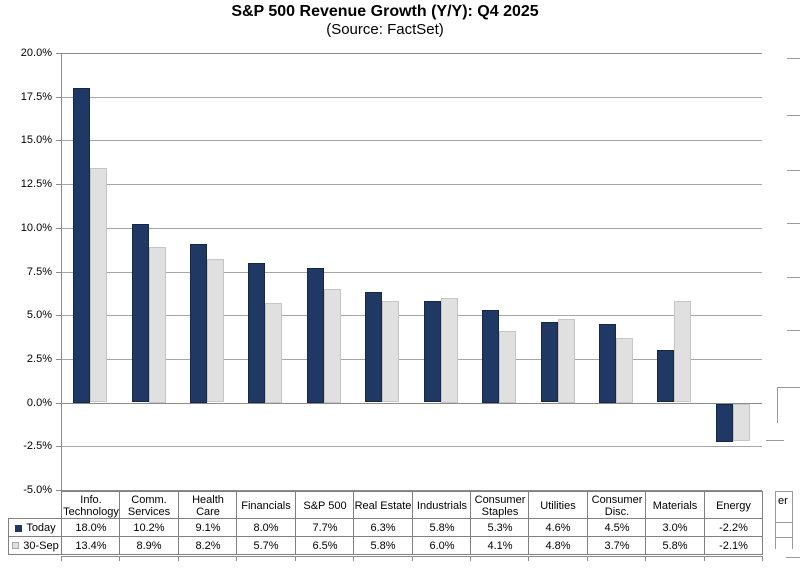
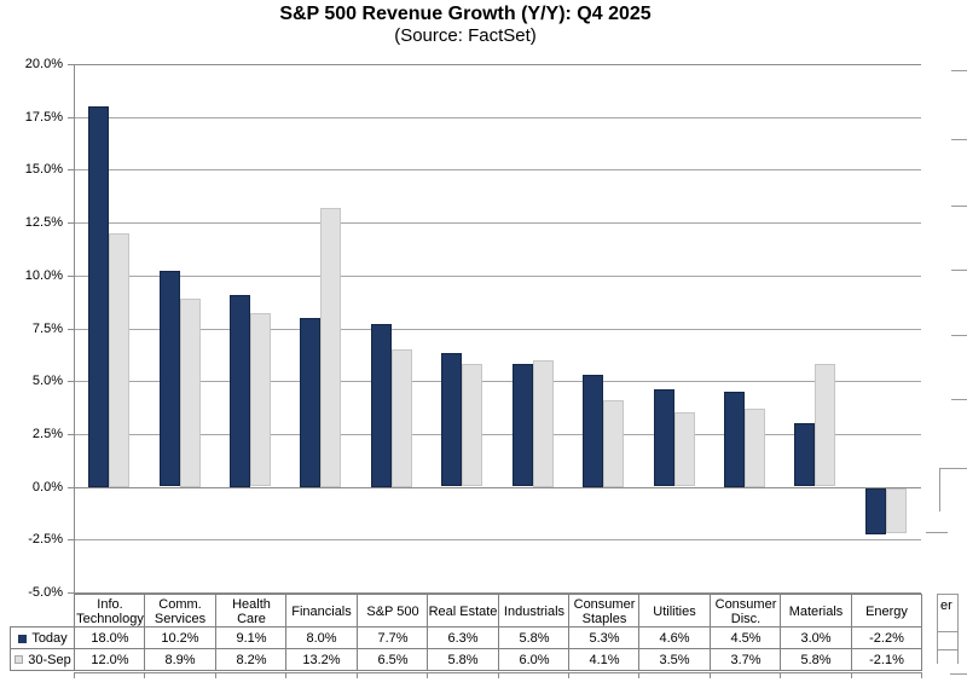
30-Sep/Info. Technology: 13.4% -> 12.0%
30-Sep/Financials: 5.7% -> 13.2%
30-Sep/Utilities: 4.8% -> 3.5%
